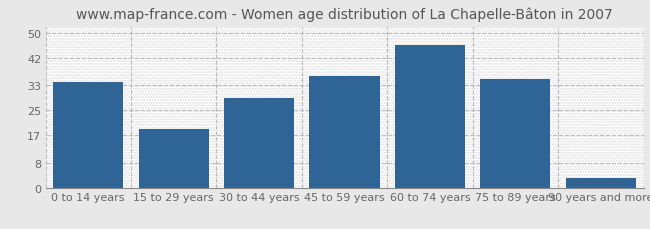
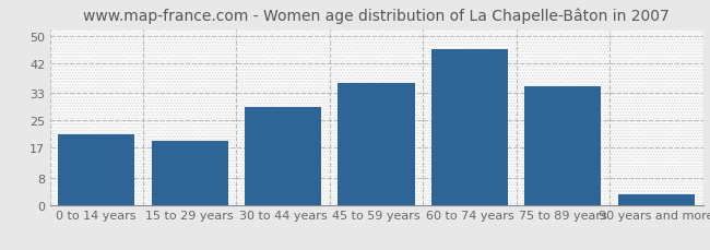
0 to 14 years: 34 -> 21
